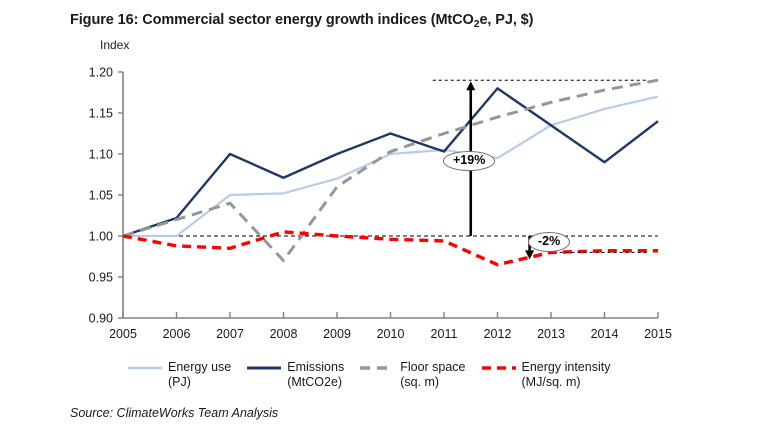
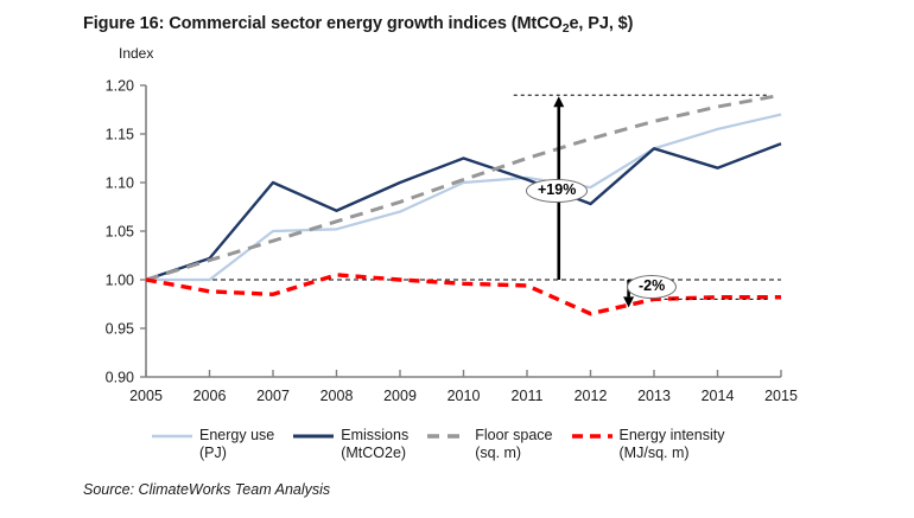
Floor space (sq. m)/2008: 0.97 -> 1.06
Floor space (sq. m)/2009: 1.06 -> 1.08
Emissions (MtCO2e)/2012: 1.18 -> 1.08
Emissions (MtCO2e)/2014: 1.09 -> 1.11
